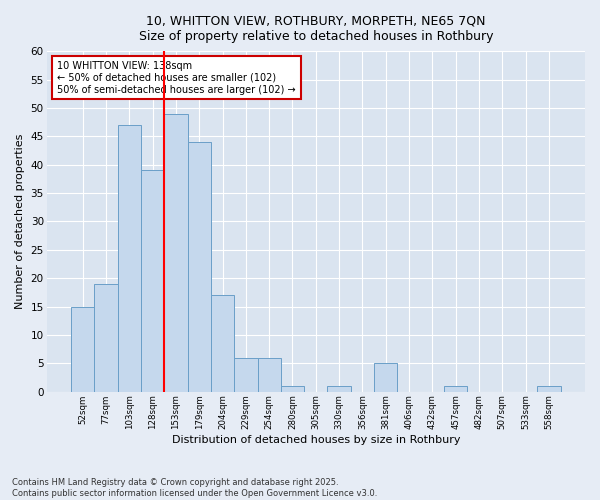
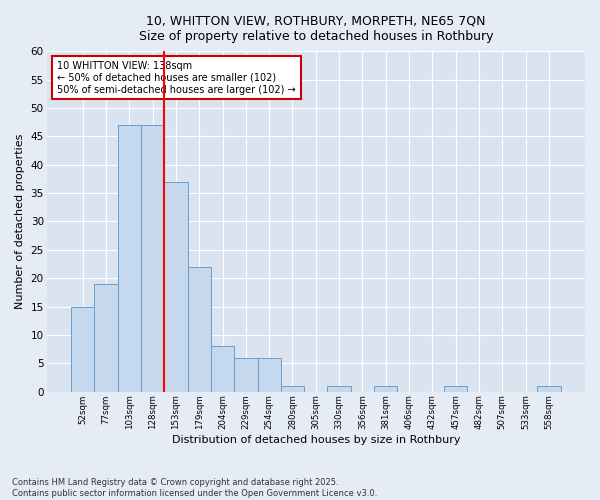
128sqm: 39 -> 47
153sqm: 49 -> 37
179sqm: 44 -> 22
204sqm: 17 -> 8
381sqm: 5 -> 1
